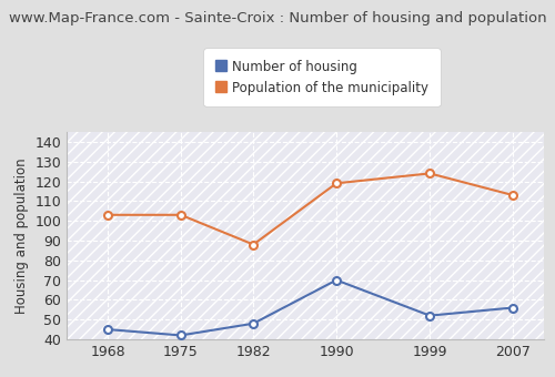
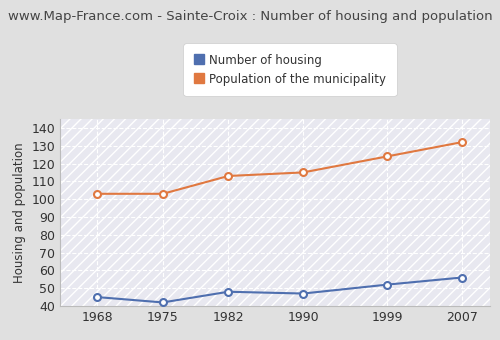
Population of the municipality/1982: 88 -> 113
Number of housing/1990: 70 -> 47
Population of the municipality/1990: 119 -> 115
Population of the municipality/2007: 113 -> 132
